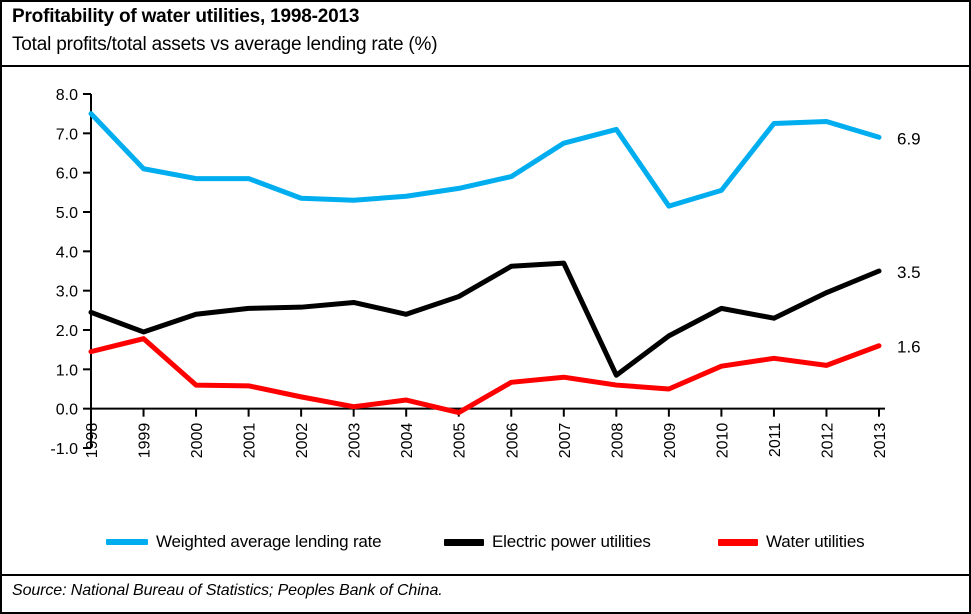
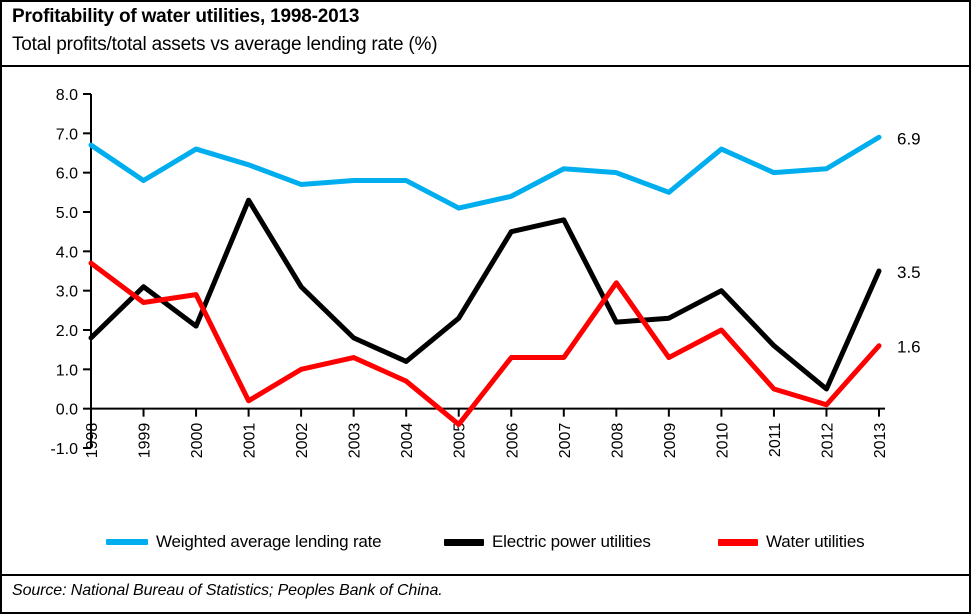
Weighted average lending rate/1998: 7.5 -> 6.7
Electric power utilities/1998: 2.5 -> 1.8
Water utilities/1998: 1.4 -> 3.7
Weighted average lending rate/1999: 6.1 -> 5.8
Electric power utilities/1999: 1.9 -> 3.1
Water utilities/1999: 1.8 -> 2.7
Weighted average lending rate/2000: 5.8 -> 6.6
Electric power utilities/2000: 2.4 -> 2.1
Water utilities/2000: 0.6 -> 2.9
Weighted average lending rate/2001: 5.8 -> 6.2
Electric power utilities/2001: 2.5 -> 5.3
Water utilities/2001: 0.6 -> 0.2
Weighted average lending rate/2002: 5.3 -> 5.7
Electric power utilities/2002: 2.6 -> 3.1
Water utilities/2002: 0.3 -> 1.0
Weighted average lending rate/2003: 5.3 -> 5.8
Electric power utilities/2003: 2.7 -> 1.8
Water utilities/2003: 0.1 -> 1.3
Weighted average lending rate/2004: 5.4 -> 5.8
Electric power utilities/2004: 2.4 -> 1.2
Water utilities/2004: 0.2 -> 0.7
Weighted average lending rate/2005: 5.6 -> 5.1
Electric power utilities/2005: 2.9 -> 2.3
Water utilities/2005: -0.1 -> -0.4
Weighted average lending rate/2006: 5.9 -> 5.4
Electric power utilities/2006: 3.6 -> 4.5
Water utilities/2006: 0.7 -> 1.3
Weighted average lending rate/2007: 6.8 -> 6.1
Electric power utilities/2007: 3.7 -> 4.8
Water utilities/2007: 0.8 -> 1.3
Weighted average lending rate/2008: 7.1 -> 6.0
Electric power utilities/2008: 0.8 -> 2.2
Water utilities/2008: 0.6 -> 3.2
Weighted average lending rate/2009: 5.2 -> 5.5
Electric power utilities/2009: 1.9 -> 2.3
Water utilities/2009: 0.5 -> 1.3
Weighted average lending rate/2010: 5.5 -> 6.6
Electric power utilities/2010: 2.5 -> 3.0
Water utilities/2010: 1.1 -> 2.0
Weighted average lending rate/2011: 7.2 -> 6.0
Electric power utilities/2011: 2.3 -> 1.6
Water utilities/2011: 1.3 -> 0.5
Weighted average lending rate/2012: 7.3 -> 6.1
Electric power utilities/2012: 3.0 -> 0.5
Water utilities/2012: 1.1 -> 0.1
